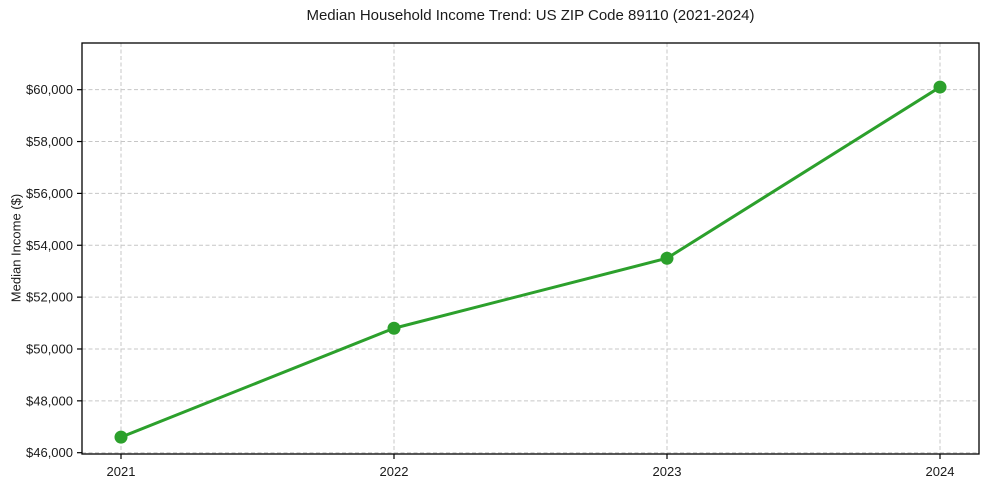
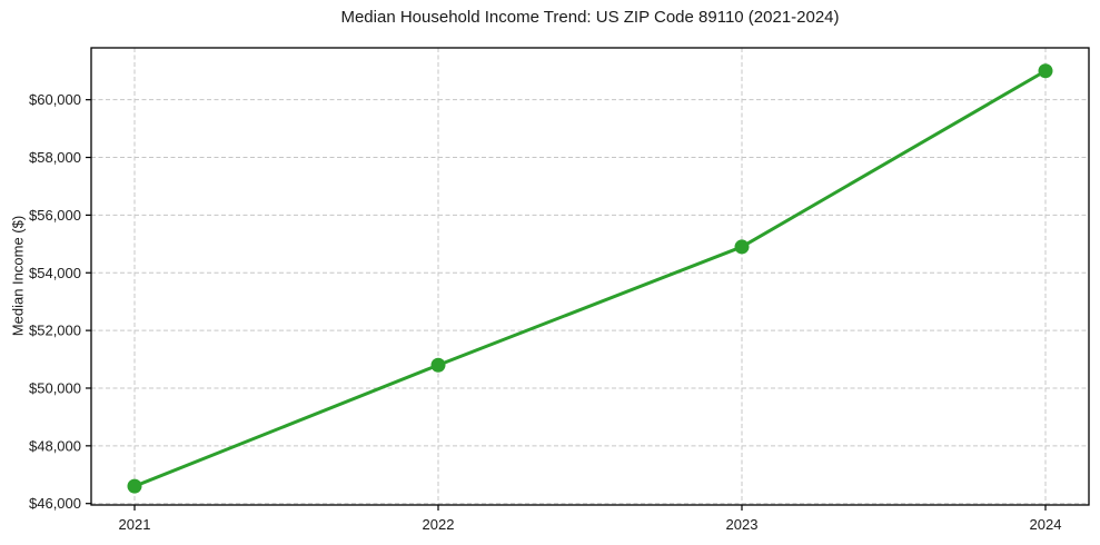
2023: $53500 -> $54900
2024: $60100 -> $61000
